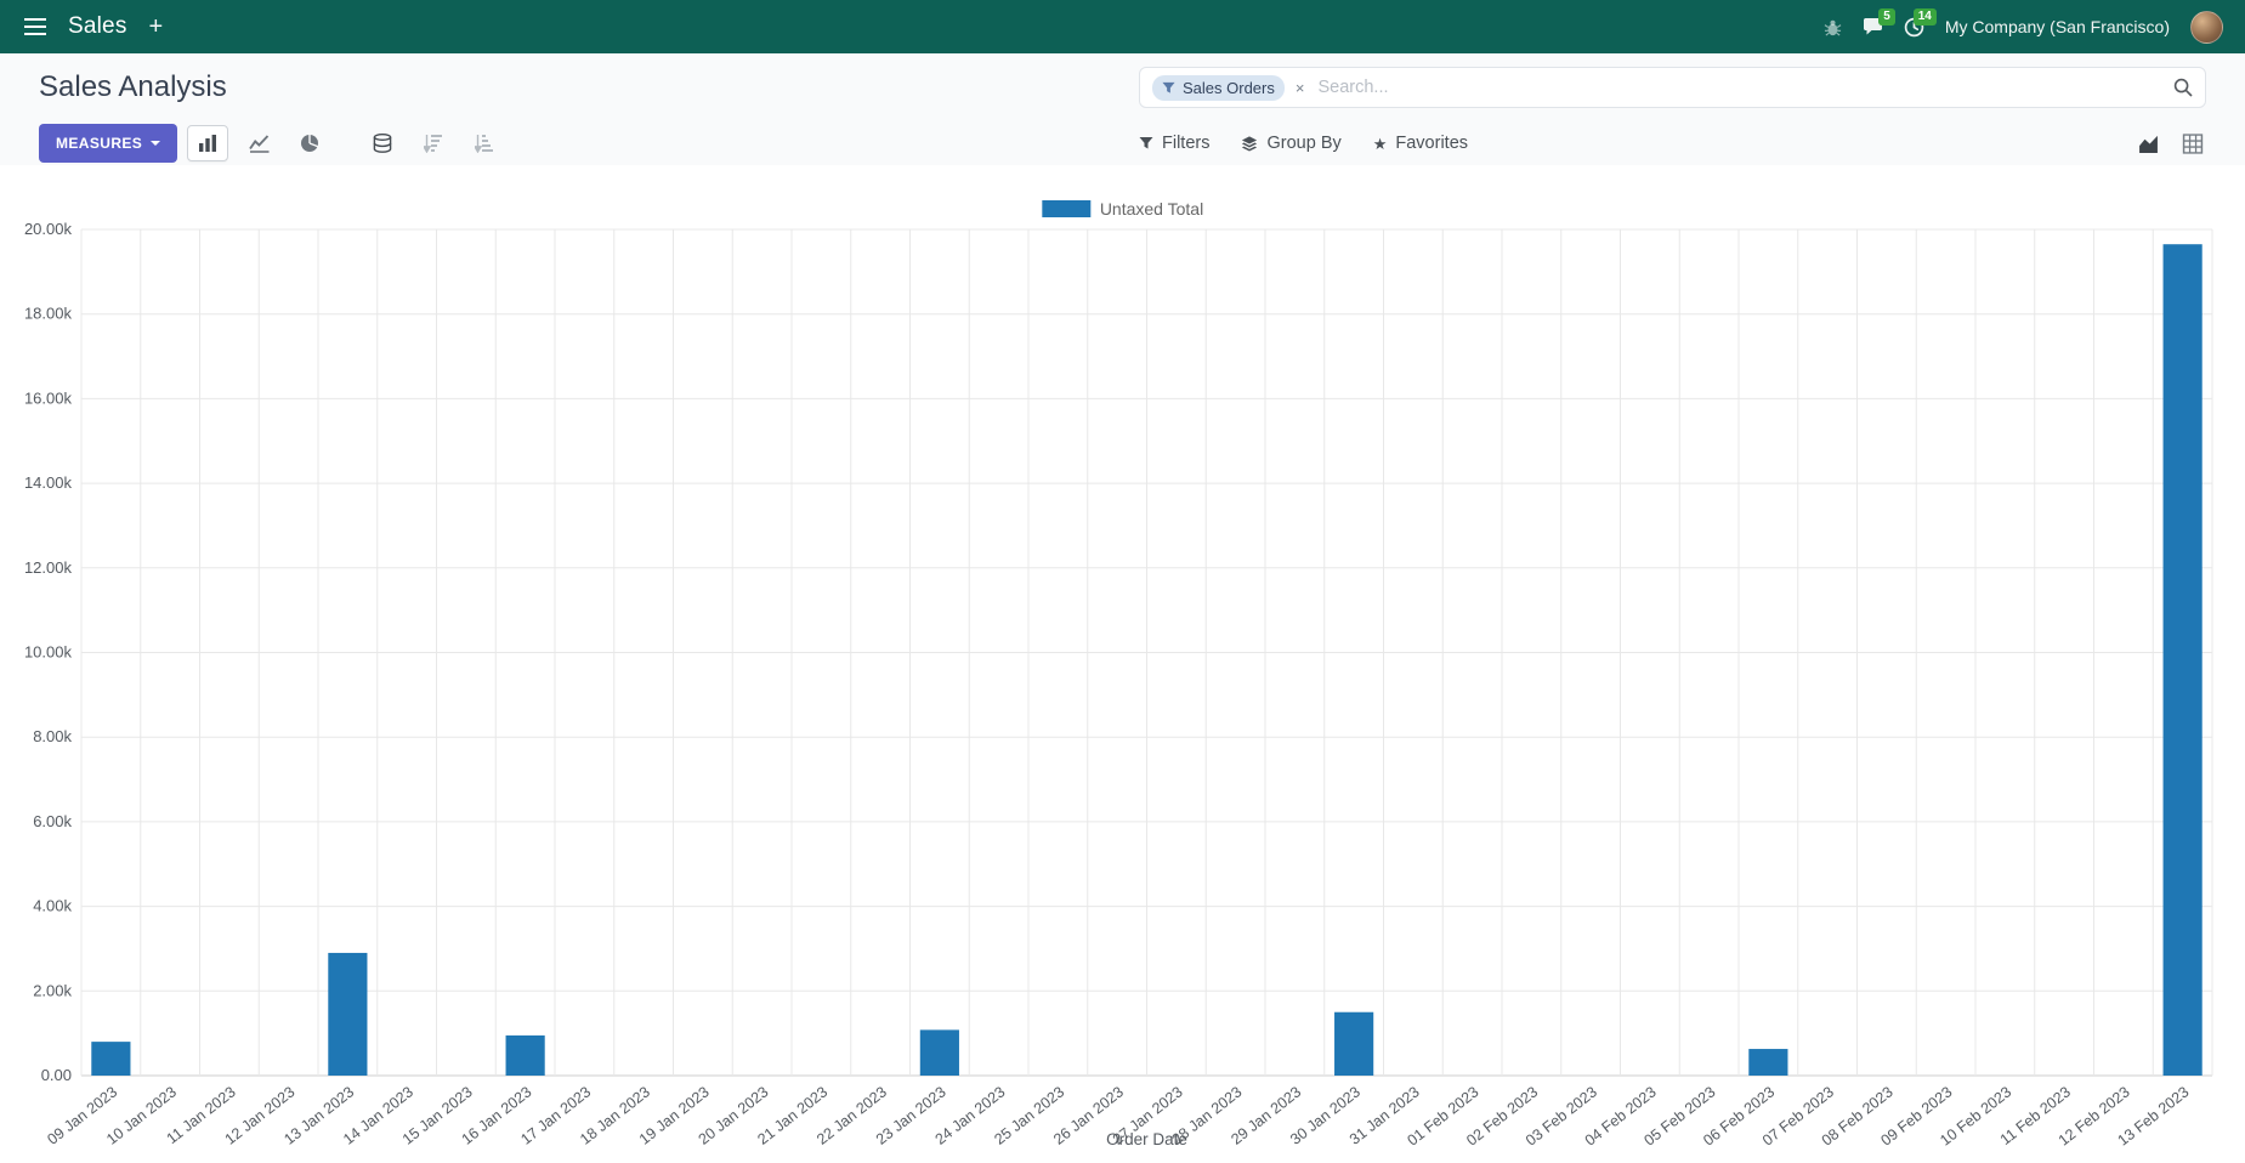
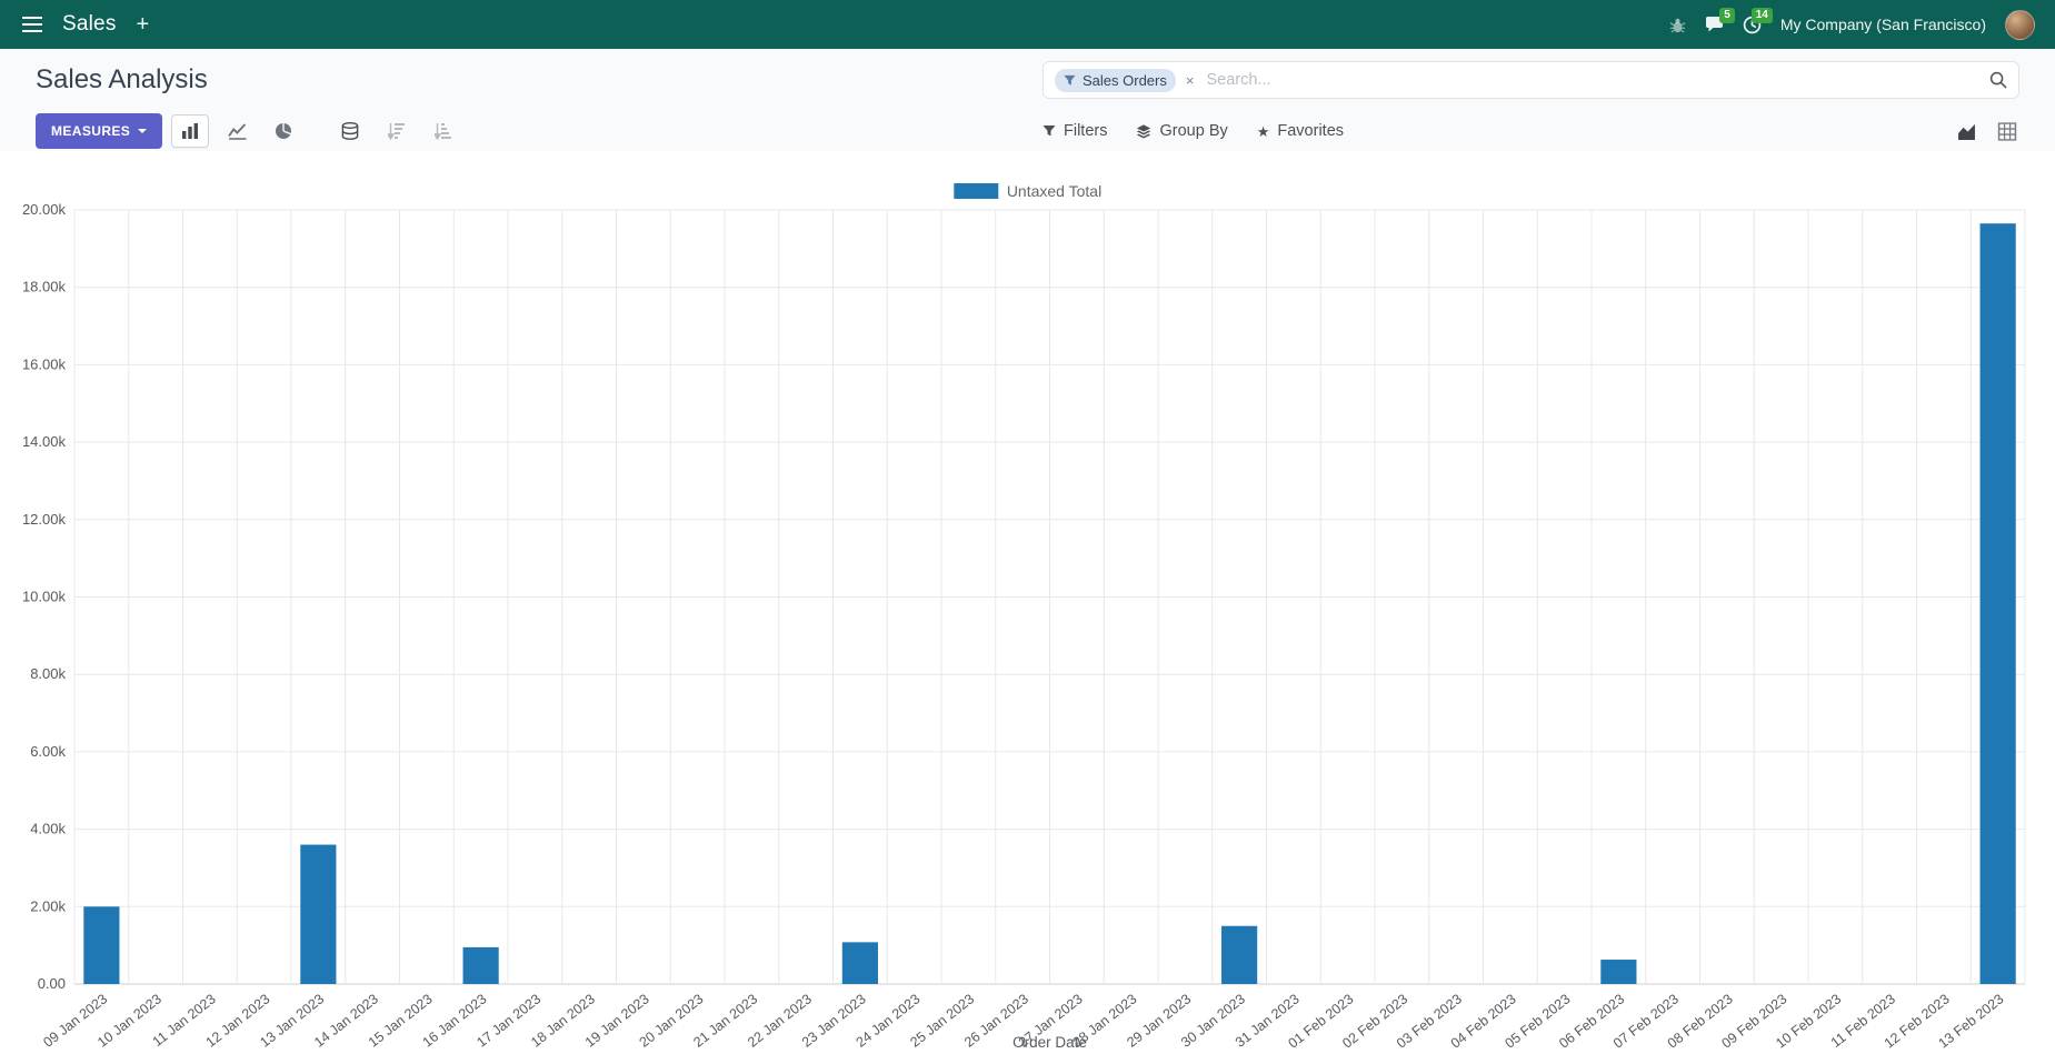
09 Jan 2023: 0.8k -> 2.0k
13 Jan 2023: 2.9k -> 3.6k
